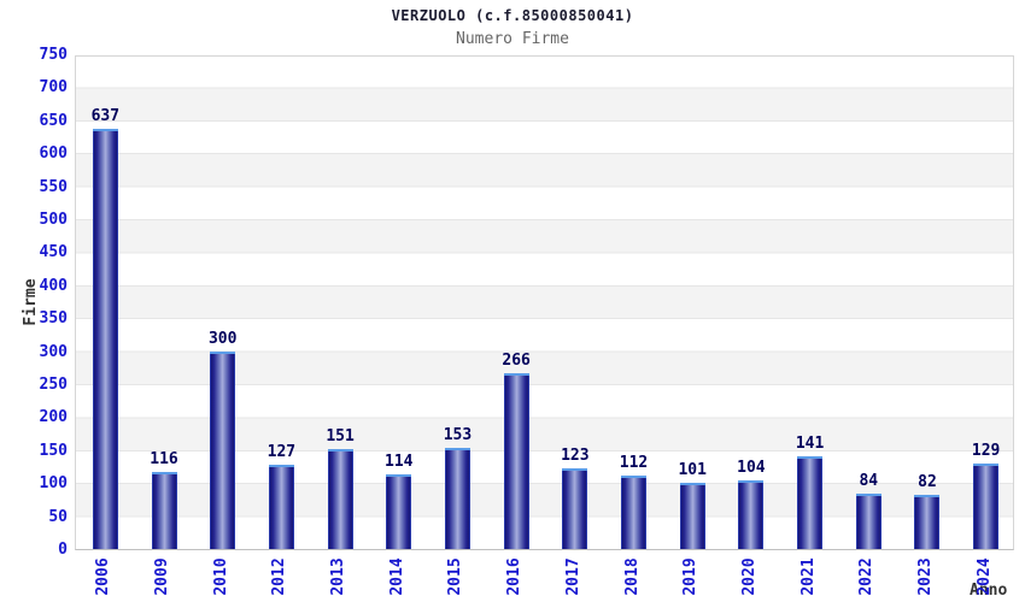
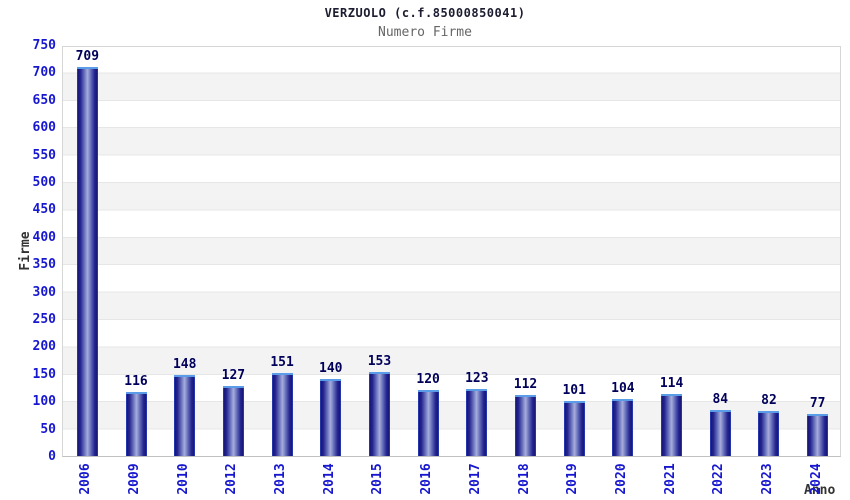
2006: 637 -> 709
2010: 300 -> 148
2014: 114 -> 140
2016: 266 -> 120
2021: 141 -> 114
2024: 129 -> 77
